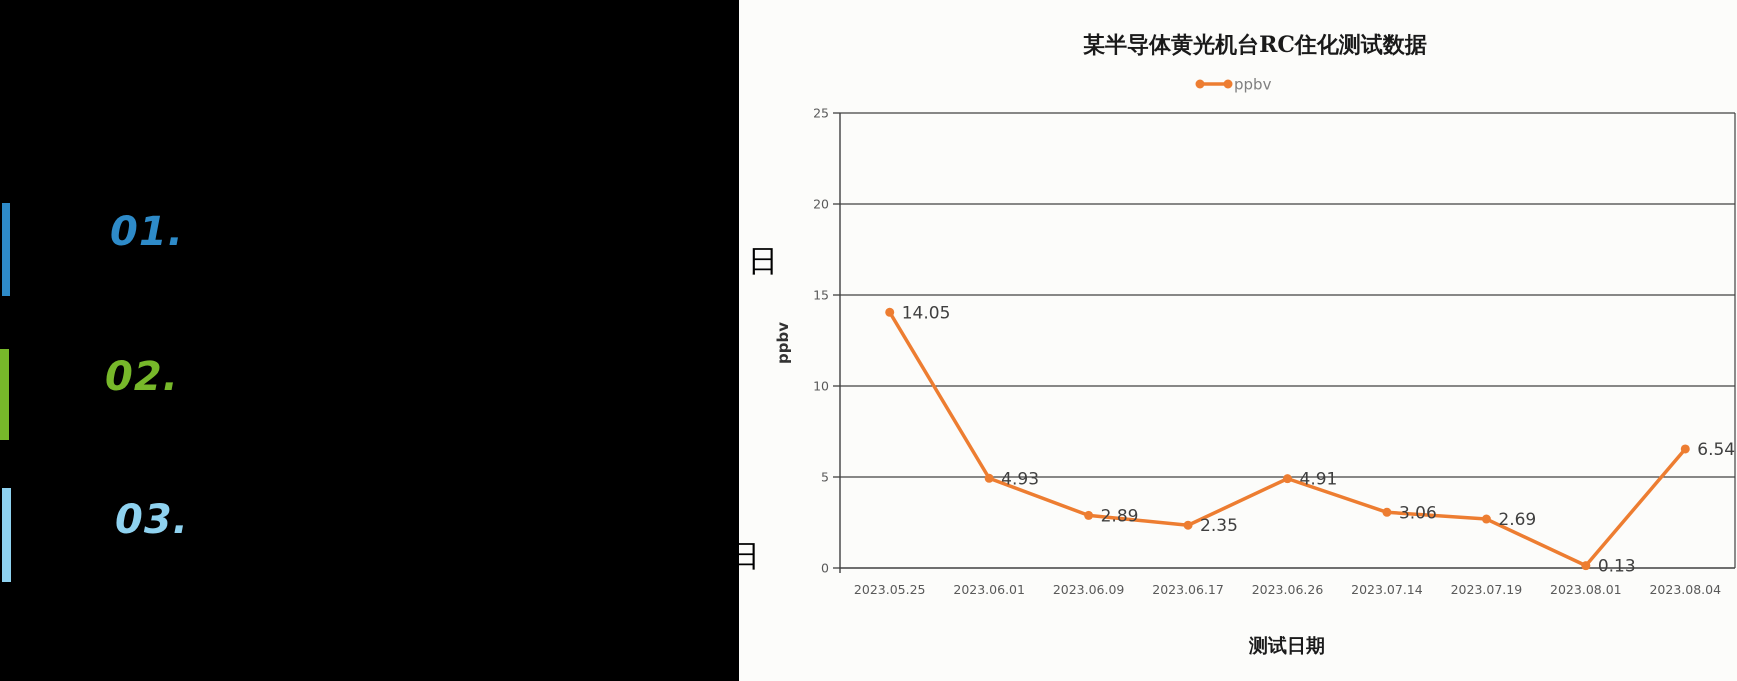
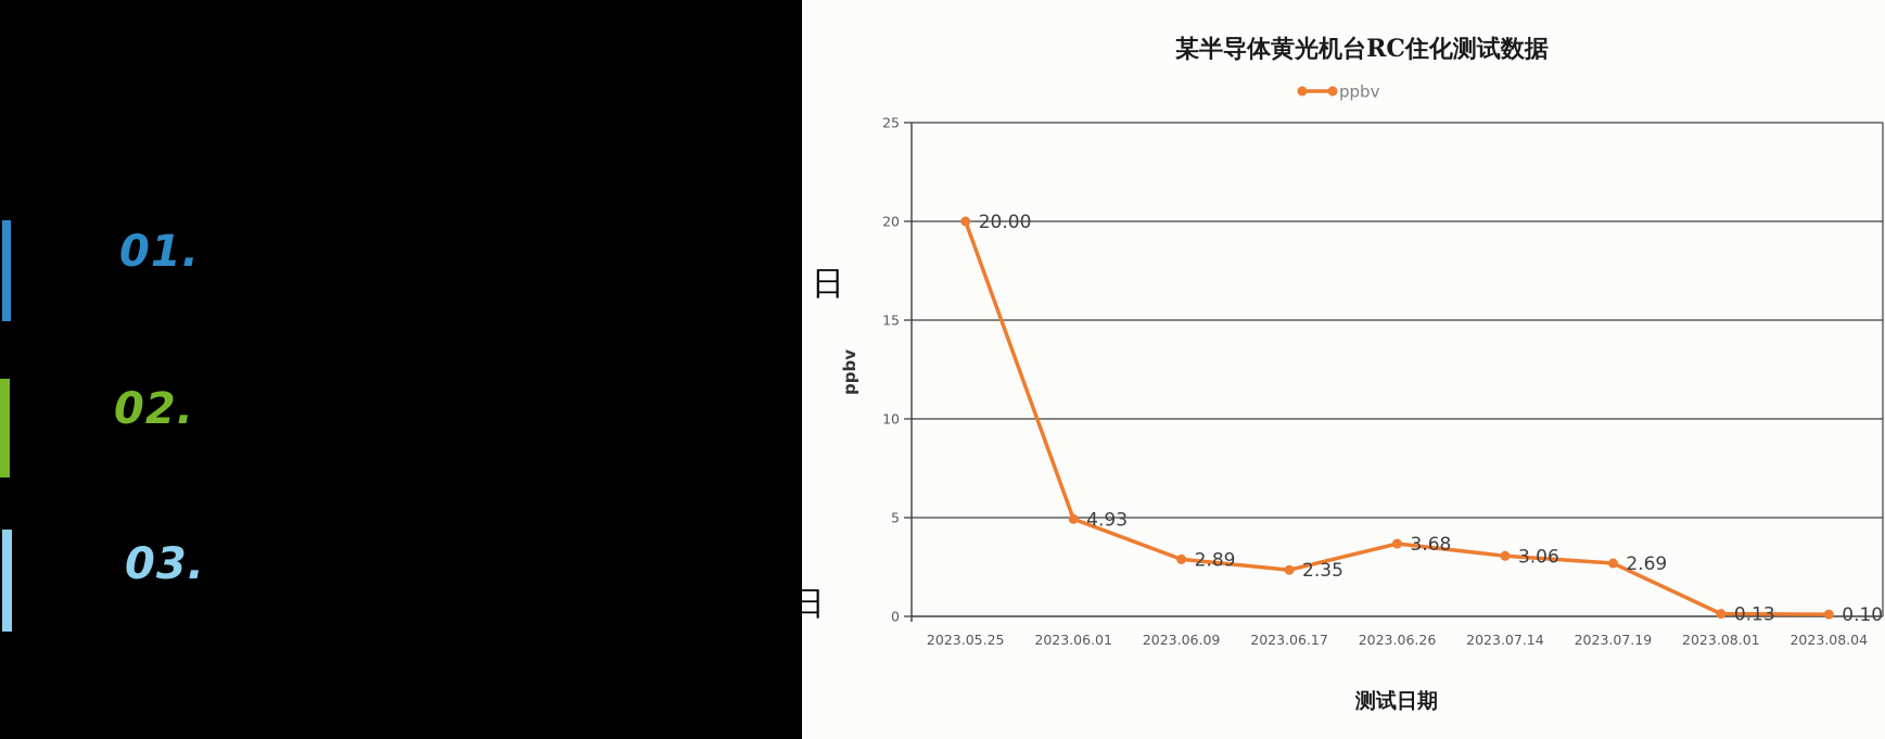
2023.05.25: 14.05 -> 20.00
2023.06.26: 4.91 -> 3.68
2023.08.04: 6.54 -> 0.10
